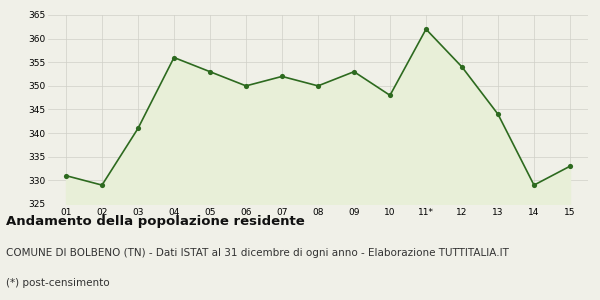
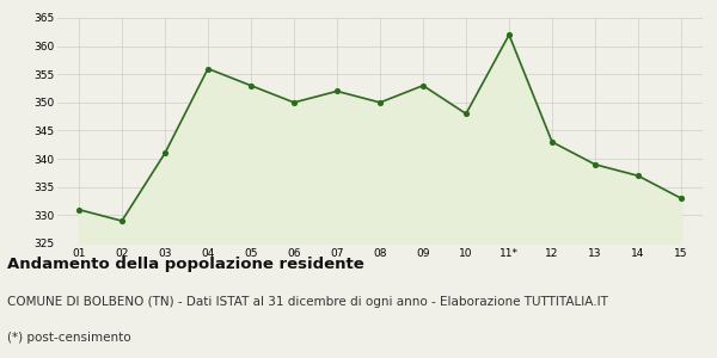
12: 354 -> 343
13: 344 -> 339
14: 329 -> 337
